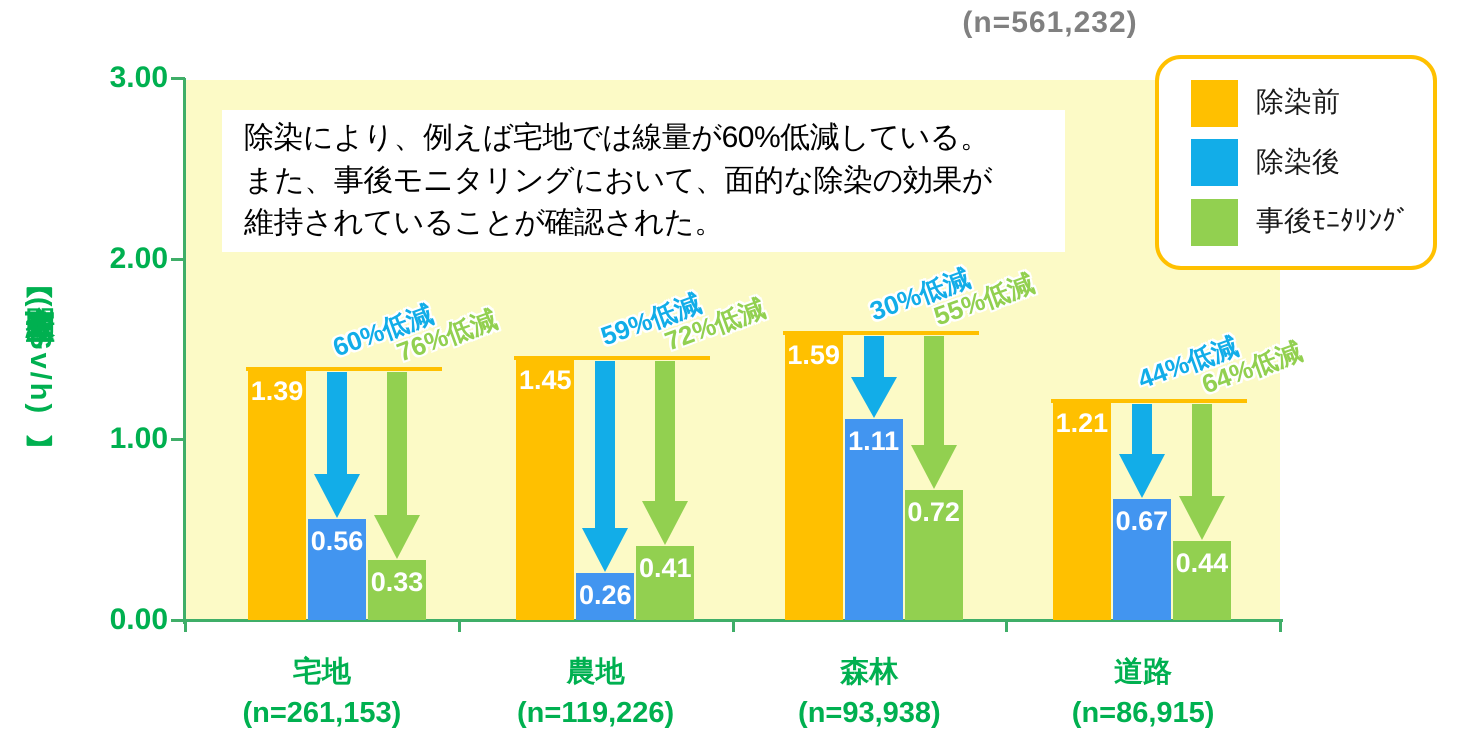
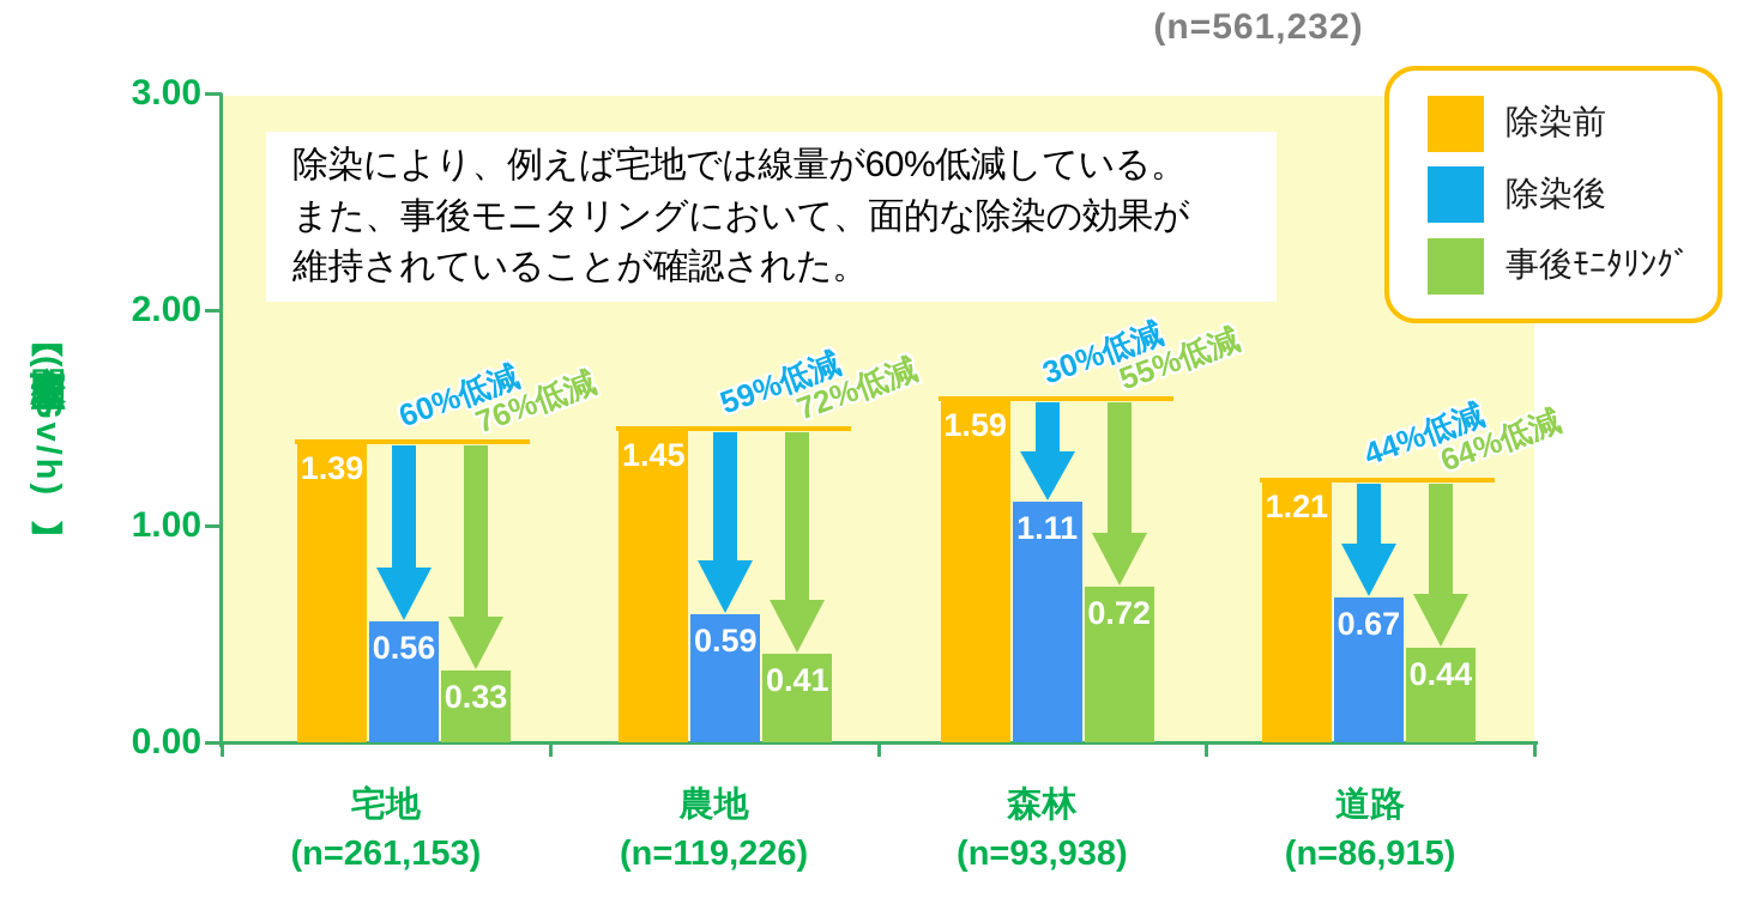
除染後/農地: 0.26 -> 0.59
